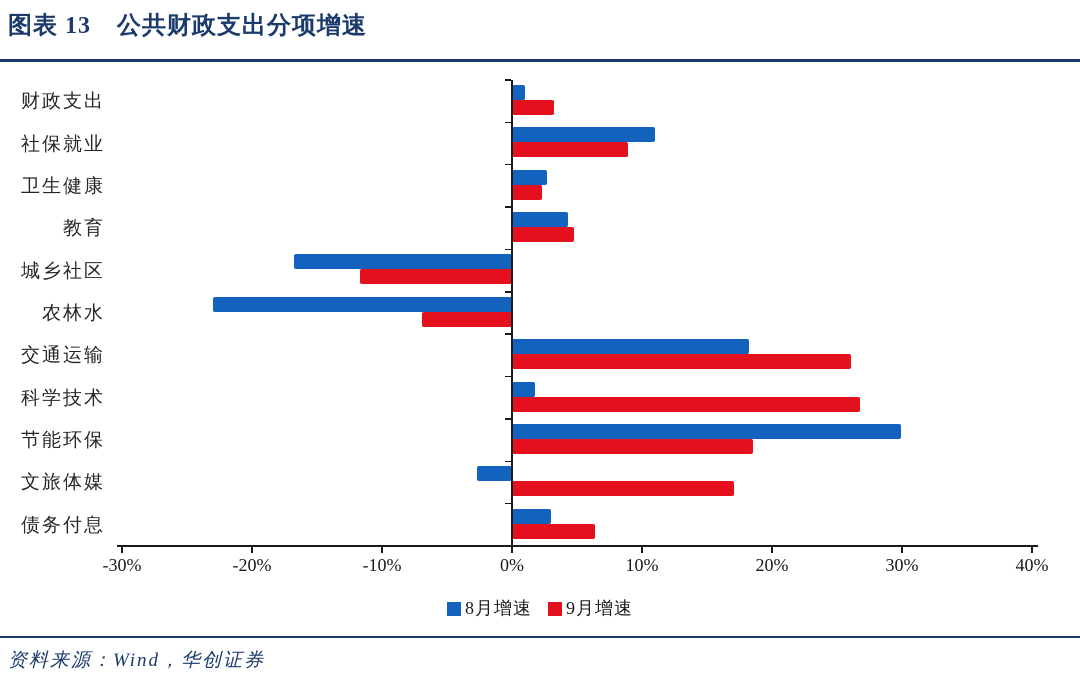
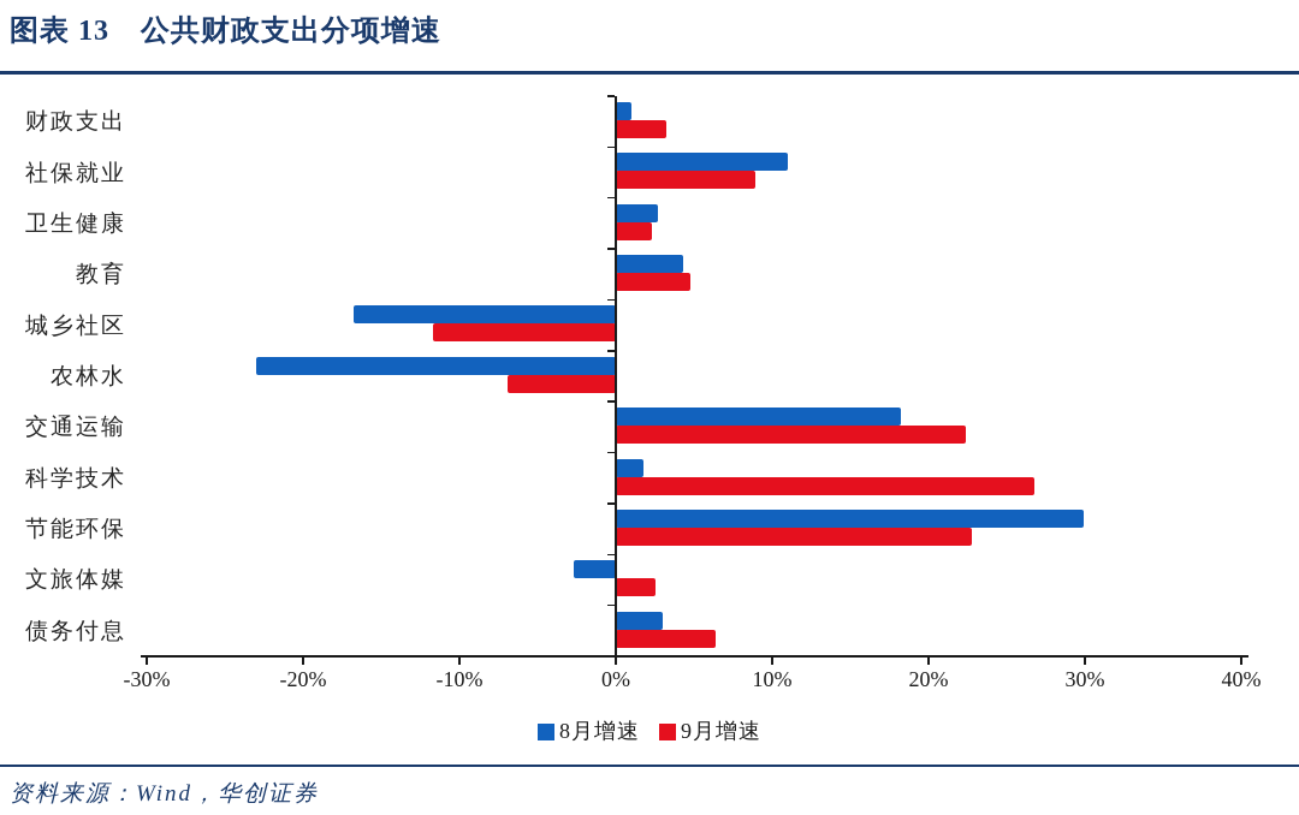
9月增速/交通运输: 26.1% -> 22.4%
9月增速/节能环保: 18.5% -> 22.8%
9月增速/文旅体媒: 17.1% -> 2.5%
